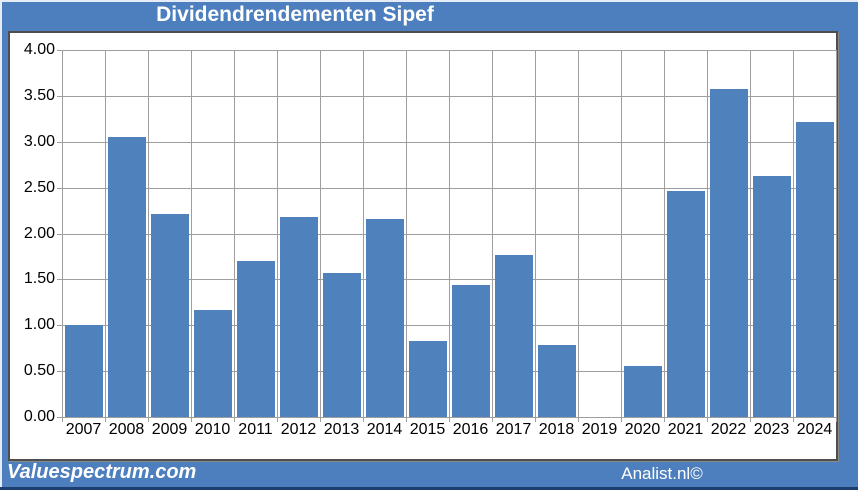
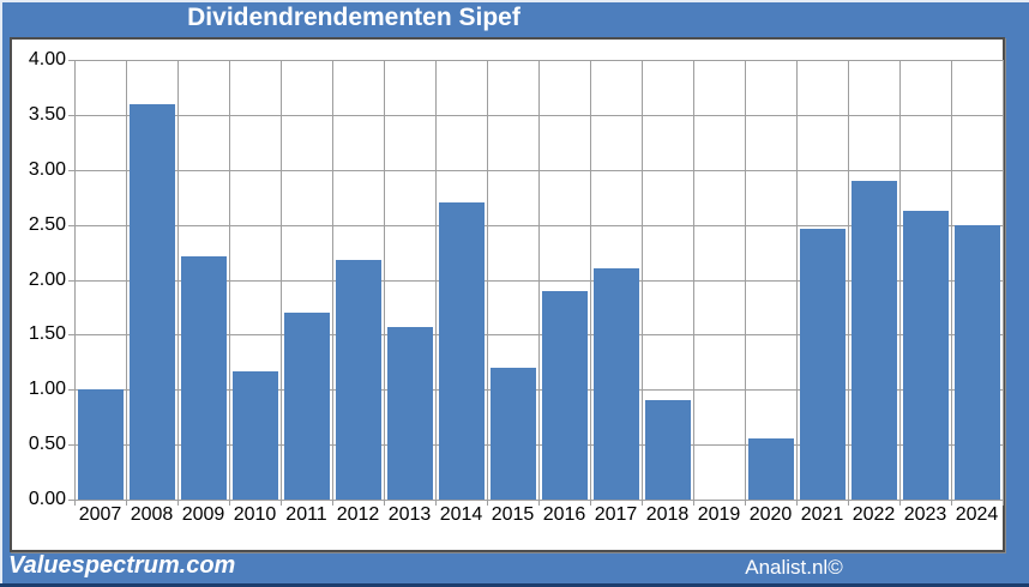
2008: 3.0 -> 3.6
2014: 2.2 -> 2.7
2015: 0.8 -> 1.2
2016: 1.4 -> 1.9
2017: 1.8 -> 2.1
2018: 0.8 -> 0.9
2022: 3.6 -> 2.9
2024: 3.2 -> 2.5
